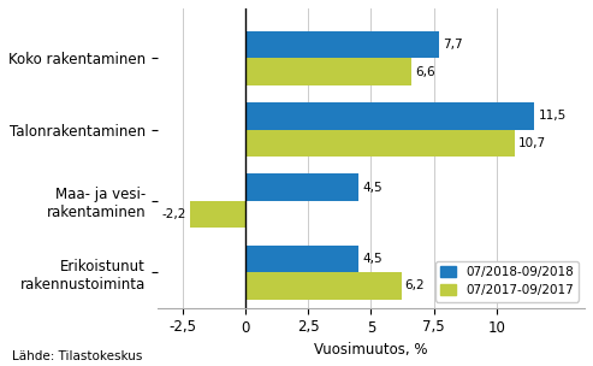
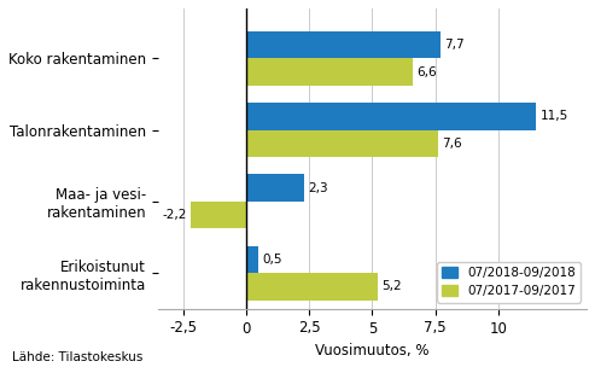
07/2017-09/2017/Talonrakentaminen: 10,7 -> 7,6
07/2018-09/2018/Maa- ja vesi- rakentaminen: 4,5 -> 2,3
07/2018-09/2018/Erikoistunut rakennustoiminta: 4,5 -> 0,5
07/2017-09/2017/Erikoistunut rakennustoiminta: 6,2 -> 5,2
